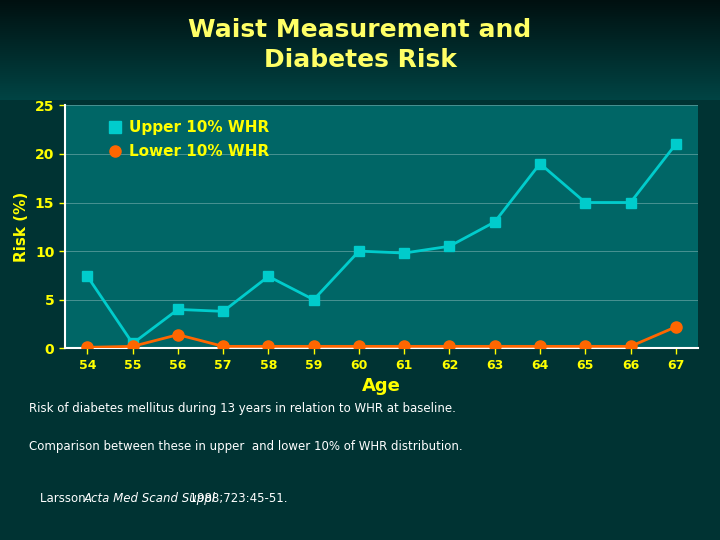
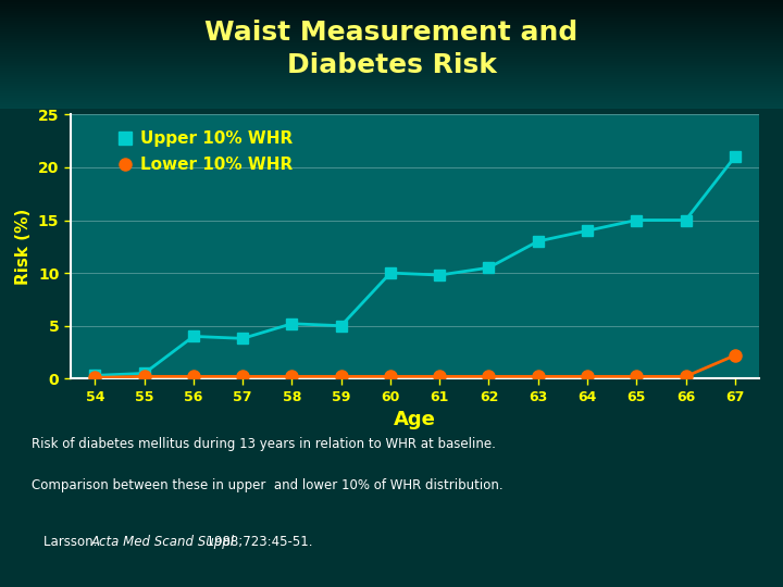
Upper 10% WHR/54: 7.4 -> 0.3
Lower 10% WHR/56: 1.4 -> 0.2
Upper 10% WHR/58: 7.4 -> 5.2
Upper 10% WHR/64: 19.0 -> 14.0
